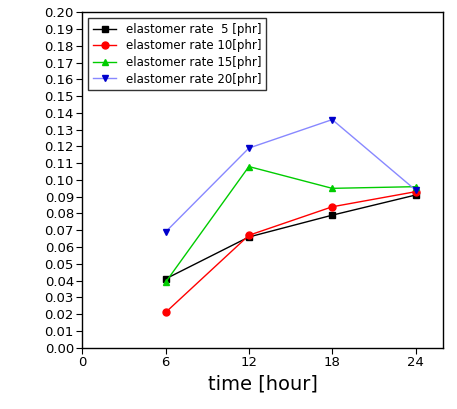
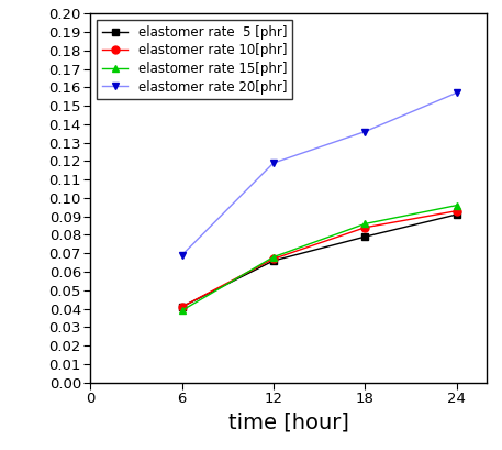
elastomer rate 10[phr]/6: 0.021 -> 0.041
elastomer rate 15[phr]/12: 0.108 -> 0.068
elastomer rate 15[phr]/18: 0.095 -> 0.086
elastomer rate 20[phr]/24: 0.094 -> 0.157
